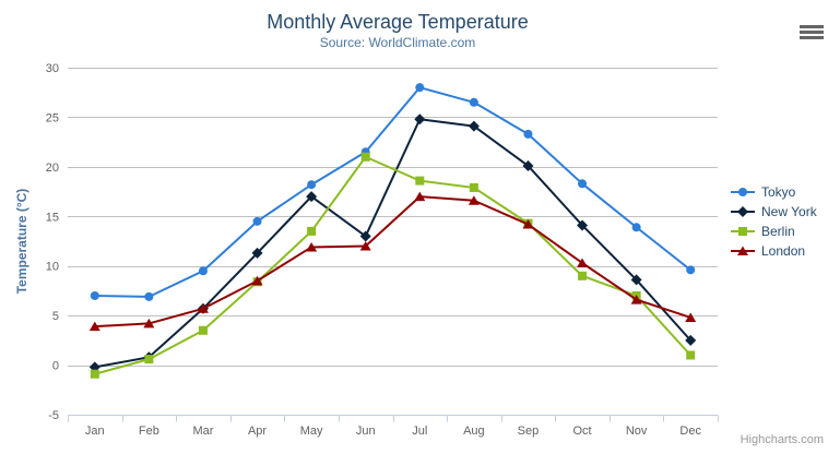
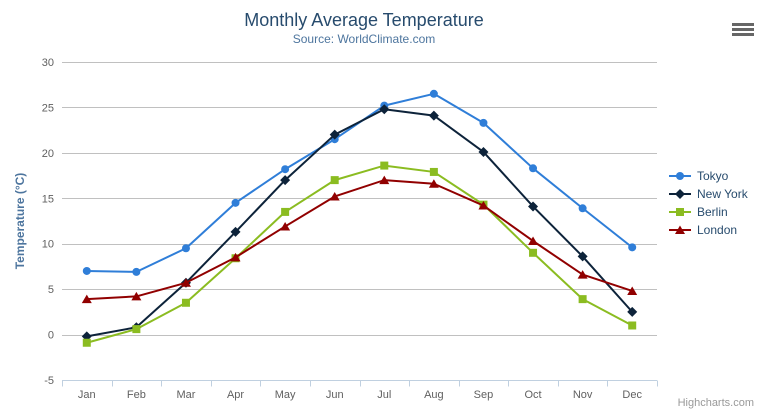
New York/Jun: 13 -> 22
Berlin/Jun: 21 -> 17
London/Jun: 12 -> 15
Tokyo/Jul: 28 -> 25
Berlin/Nov: 7 -> 4
